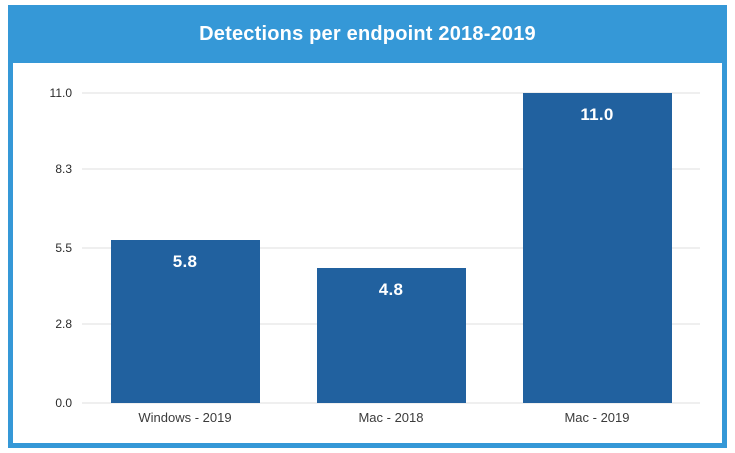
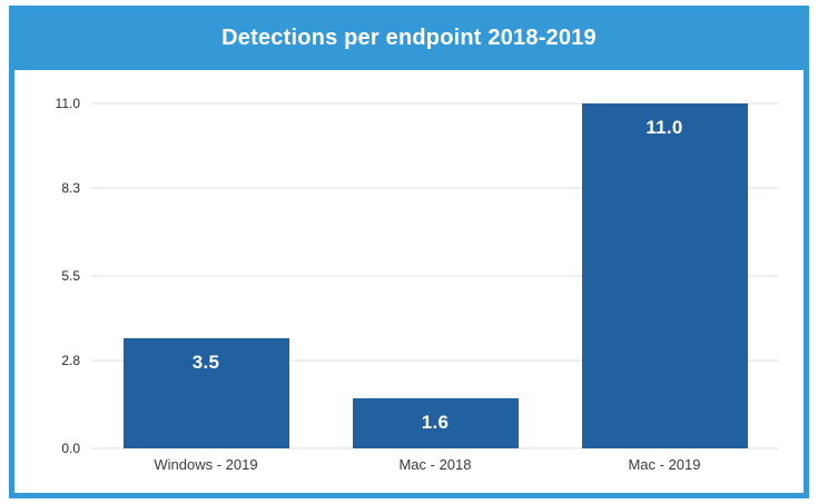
Windows - 2019: 5.8 -> 3.5
Mac - 2018: 4.8 -> 1.6
